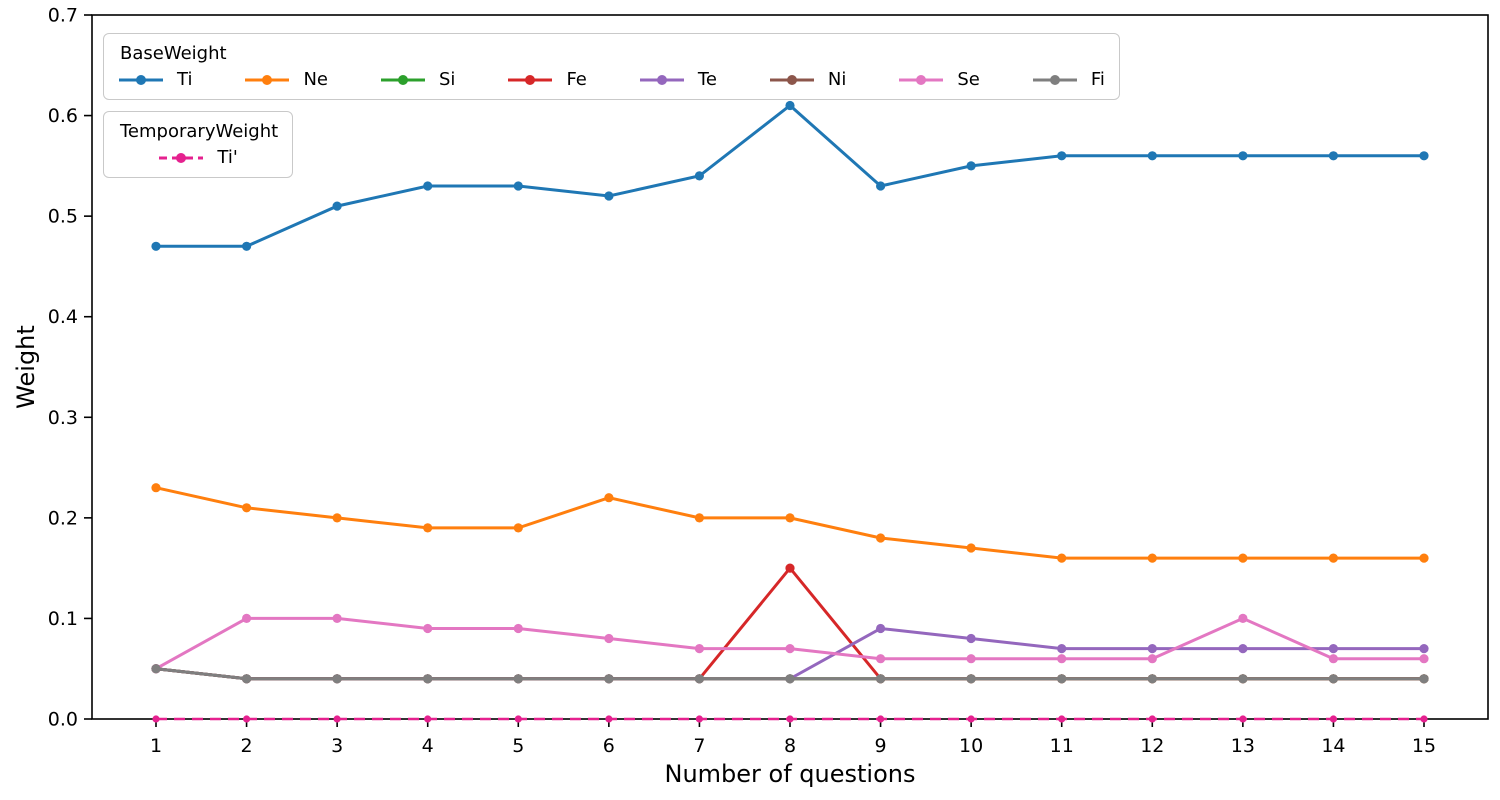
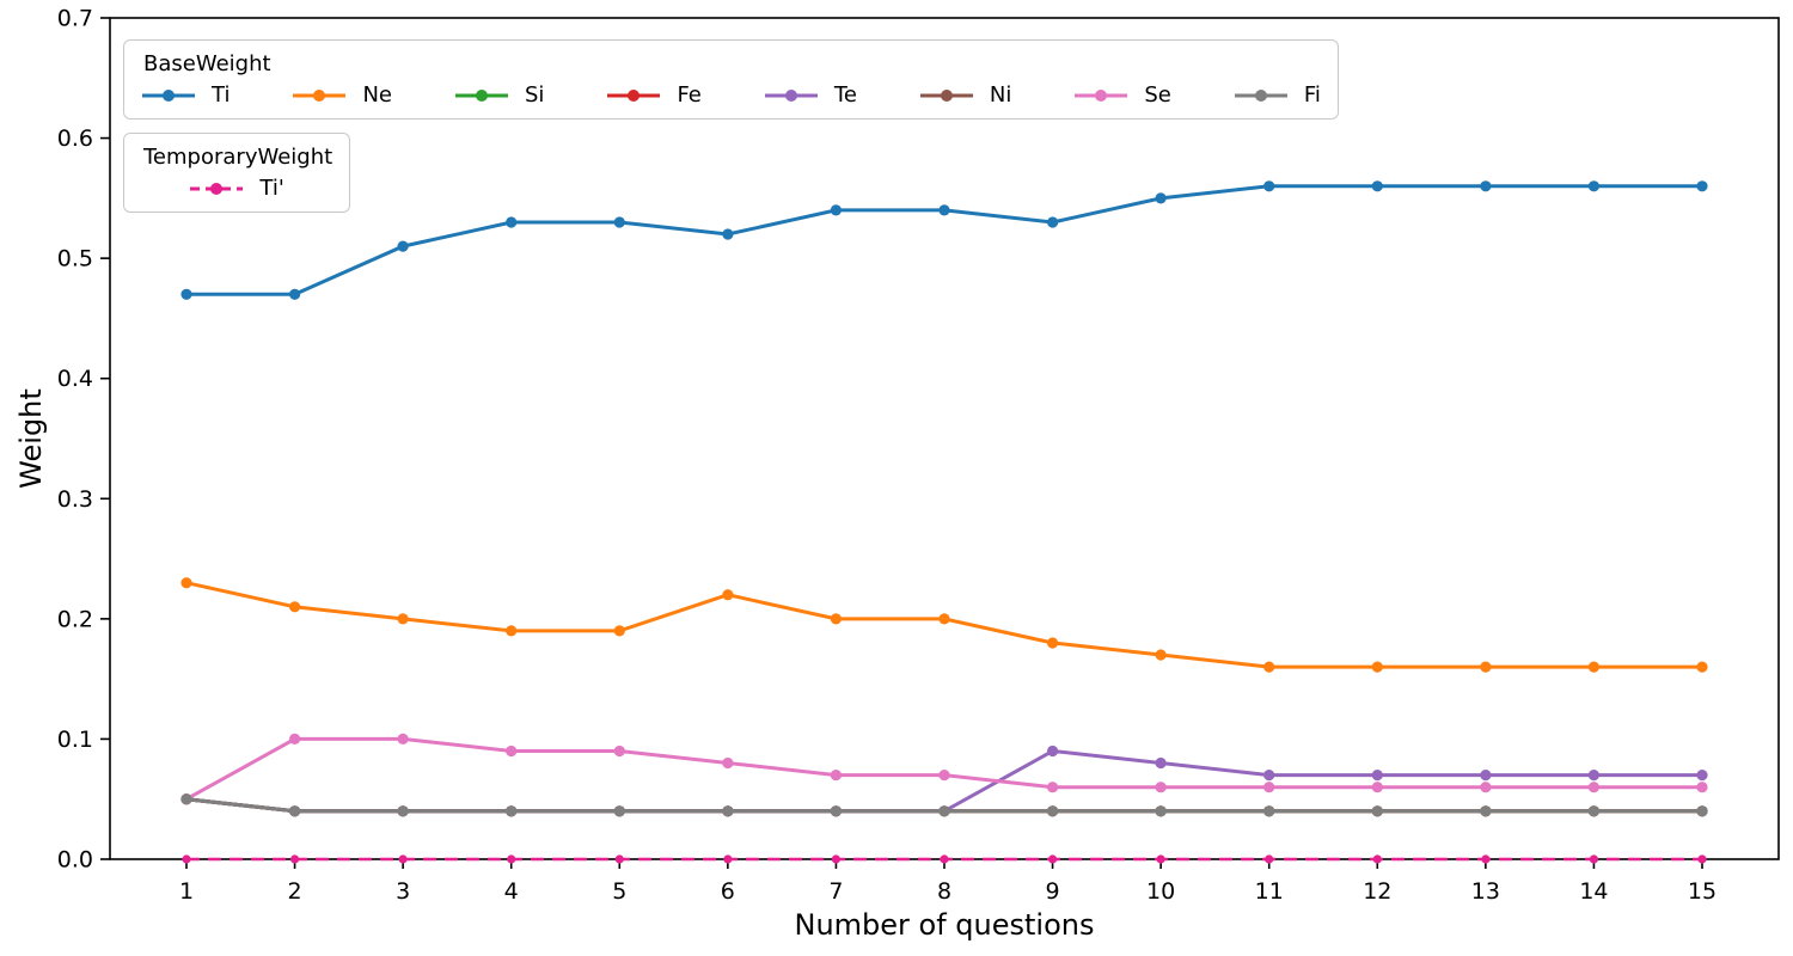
Ti/8: 0.61 -> 0.54
Fe/8: 0.15 -> 0.04
Se/13: 0.10 -> 0.06
